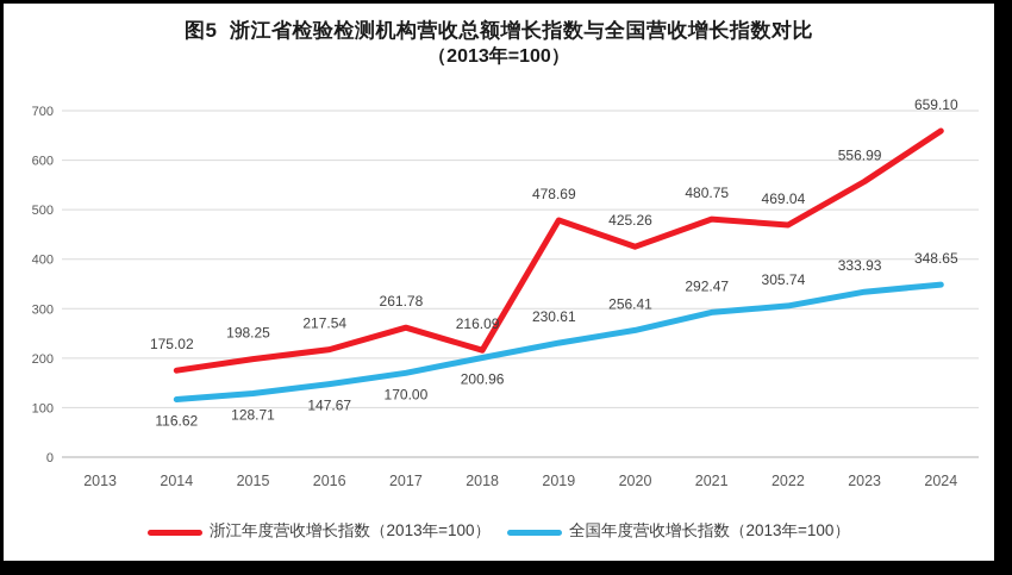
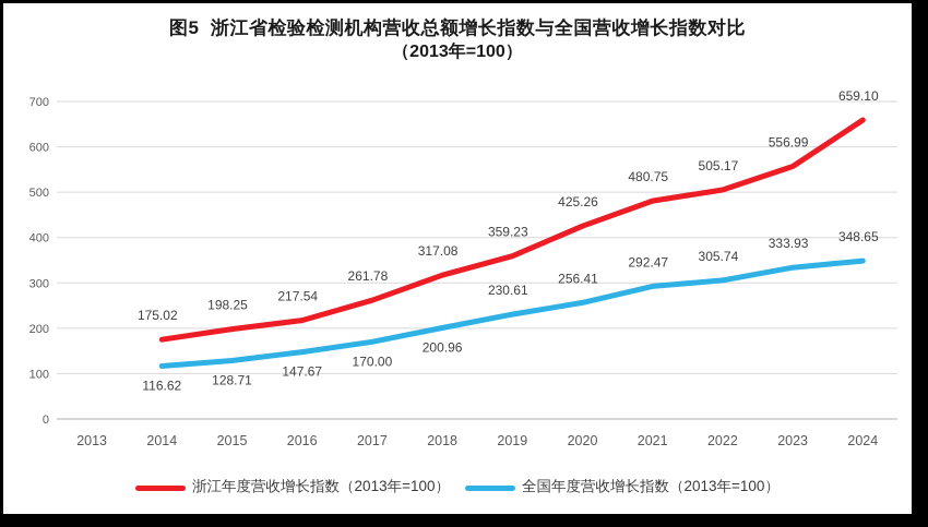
浙江年度营收增长指数（2013年=100）/2018: 216.09 -> 317.08
浙江年度营收增长指数（2013年=100）/2019: 478.69 -> 359.23
浙江年度营收增长指数（2013年=100）/2022: 469.04 -> 505.17
